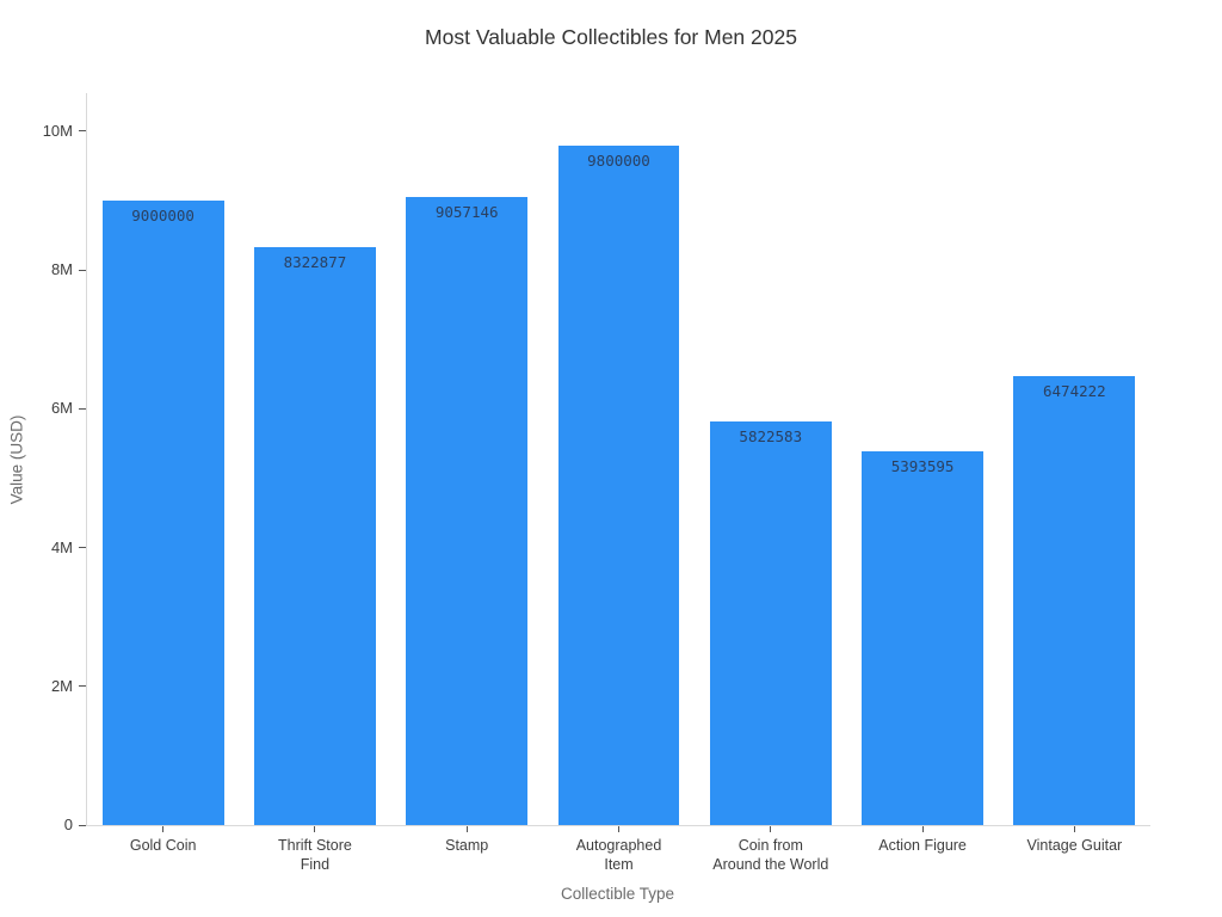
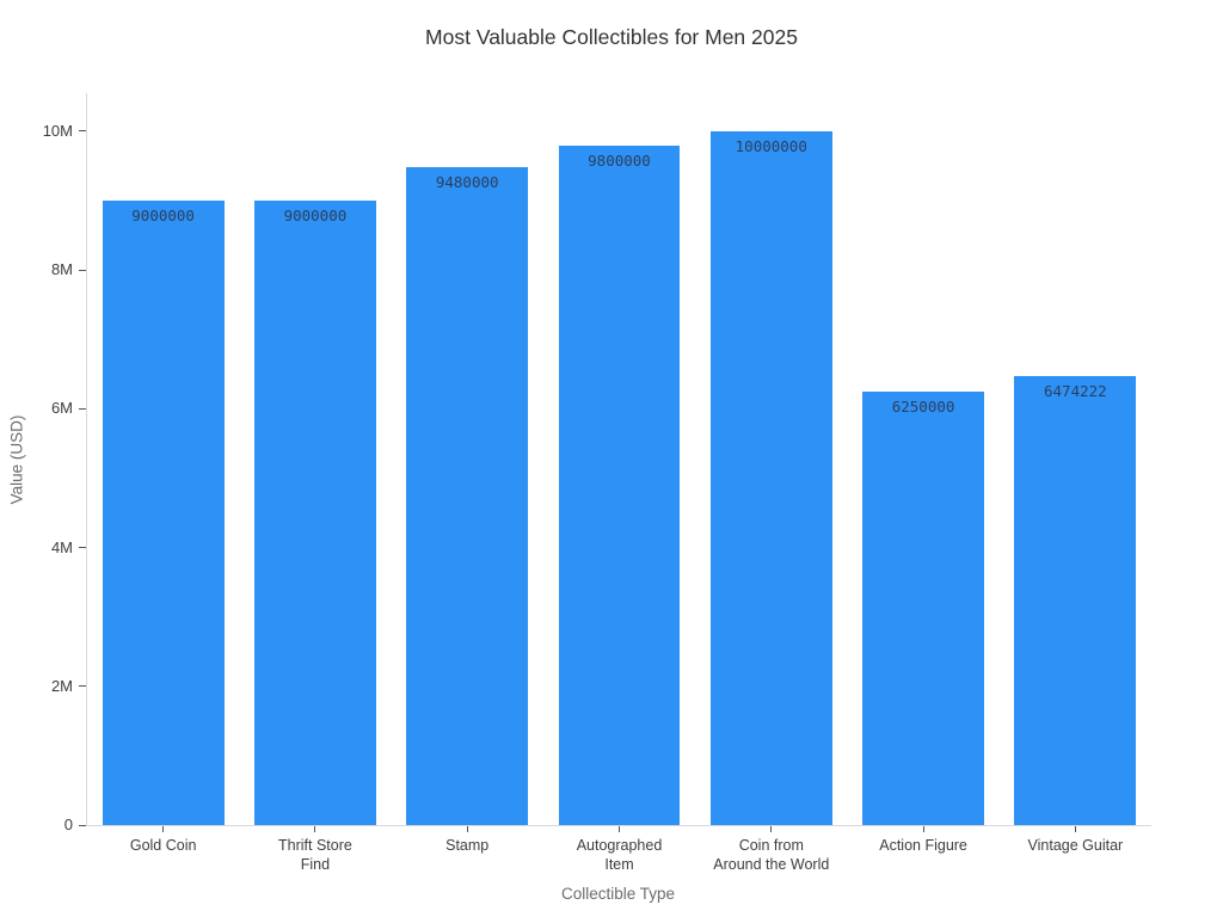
Thrift Store Find: 8322877 -> 9000000
Stamp: 9057146 -> 9480000
Coin from Around the World: 5822583 -> 10000000
Action Figure: 5393595 -> 6250000
